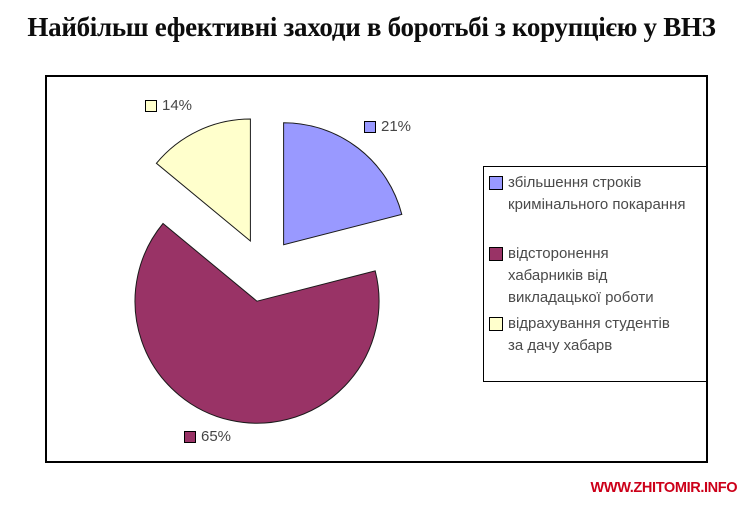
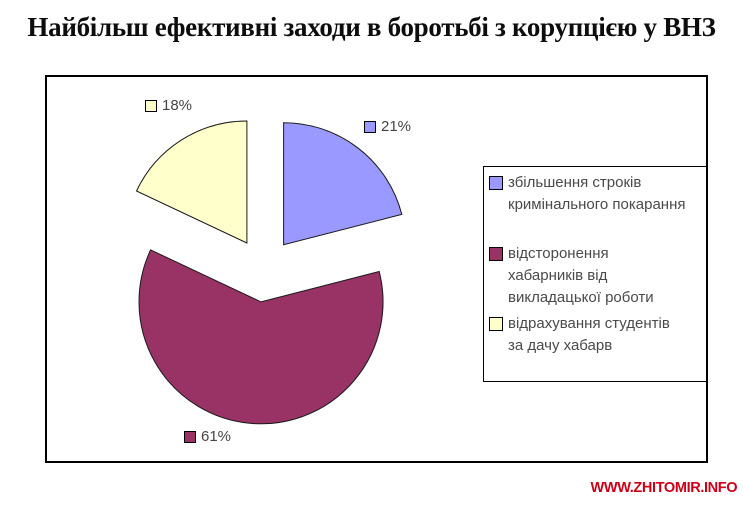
відсторонення хабарників від викладацької роботи: 65% -> 61%
відрахування студентів за дачу хабарв: 14% -> 18%
